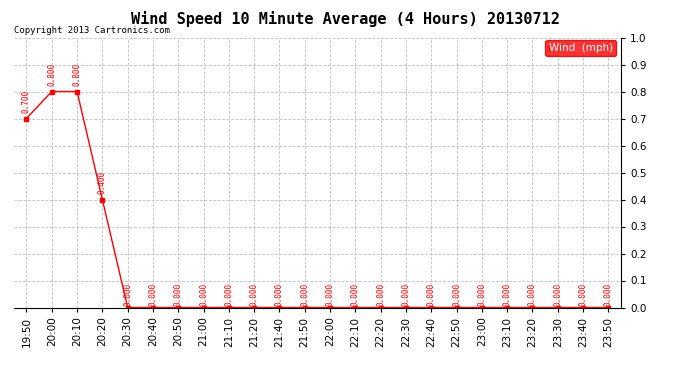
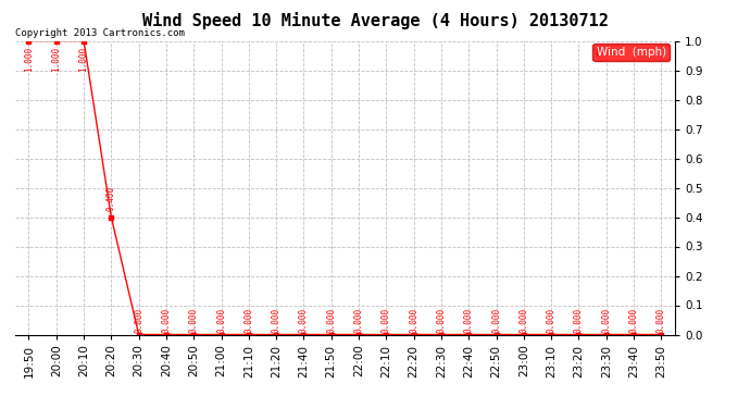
19:50: 0.700 -> 1.000
20:00: 0.800 -> 1.000
20:10: 0.800 -> 1.000
